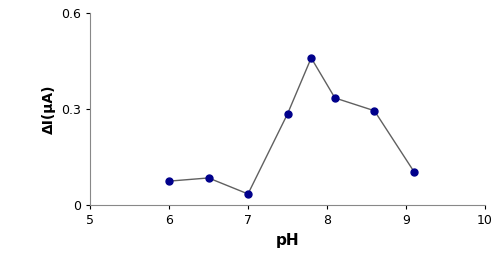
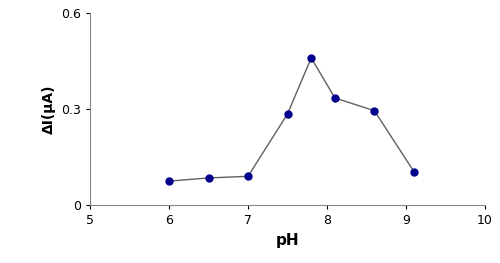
7: 0.035 -> 0.090
